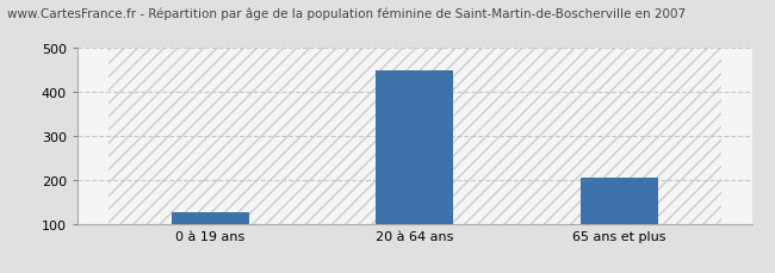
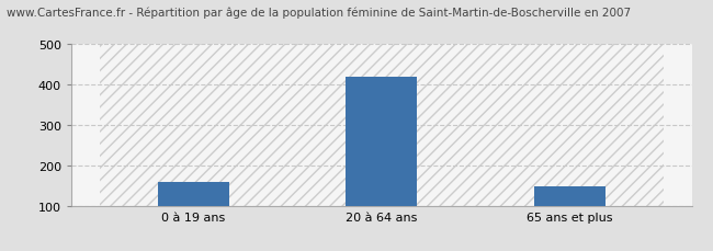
0 à 19 ans: 125 -> 160
20 à 64 ans: 450 -> 420
65 ans et plus: 205 -> 148
